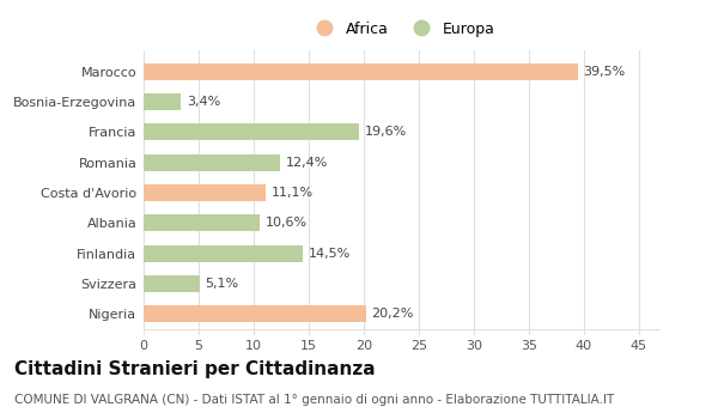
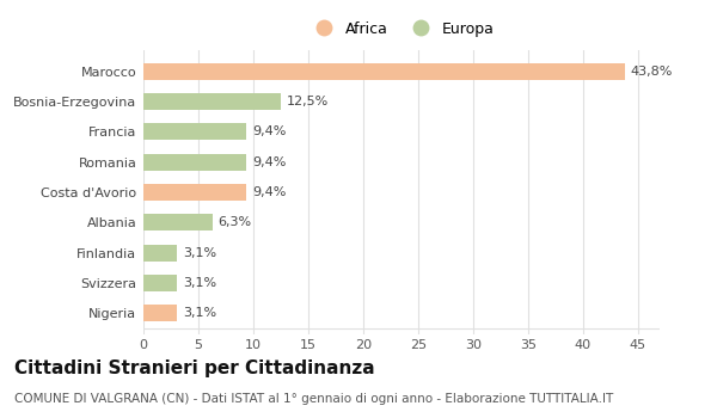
Marocco: 39,5% -> 43,8%
Bosnia-Erzegovina: 3,4% -> 12,5%
Francia: 19,6% -> 9,4%
Romania: 12,4% -> 9,4%
Costa d'Avorio: 11,1% -> 9,4%
Albania: 10,6% -> 6,3%
Finlandia: 14,5% -> 3,1%
Svizzera: 5,1% -> 3,1%
Nigeria: 20,2% -> 3,1%
